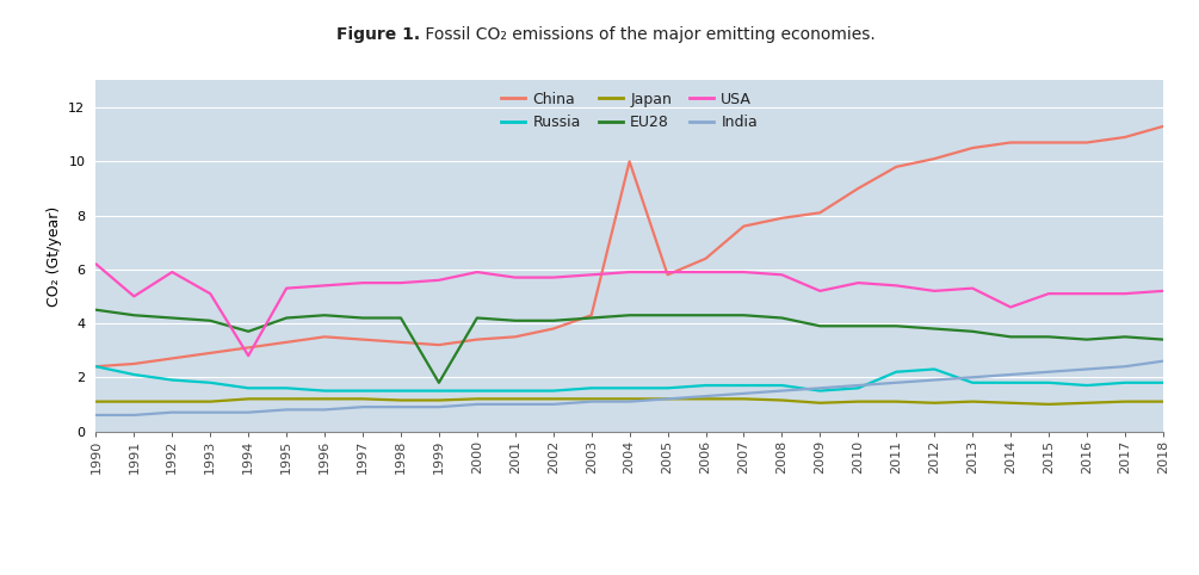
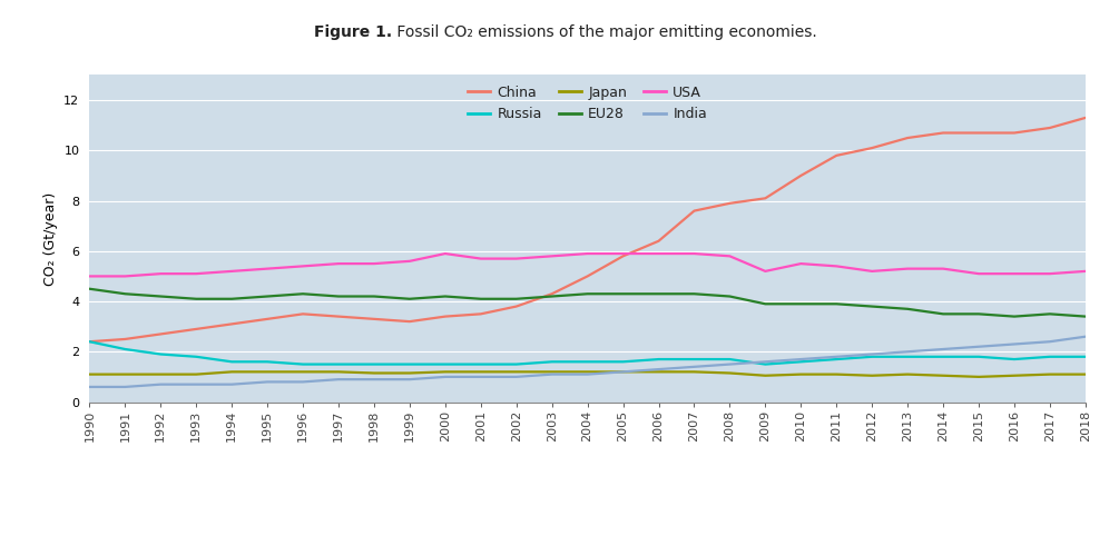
USA/1990: 6.2 -> 5.0
USA/1992: 5.9 -> 5.1
EU28/1994: 3.7 -> 4.1
USA/1994: 2.8 -> 5.2
EU28/1999: 1.8 -> 4.1
China/2004: 10.0 -> 5.0
Russia/2011: 2.2 -> 1.7
Russia/2012: 2.3 -> 1.8
USA/2014: 4.6 -> 5.3
